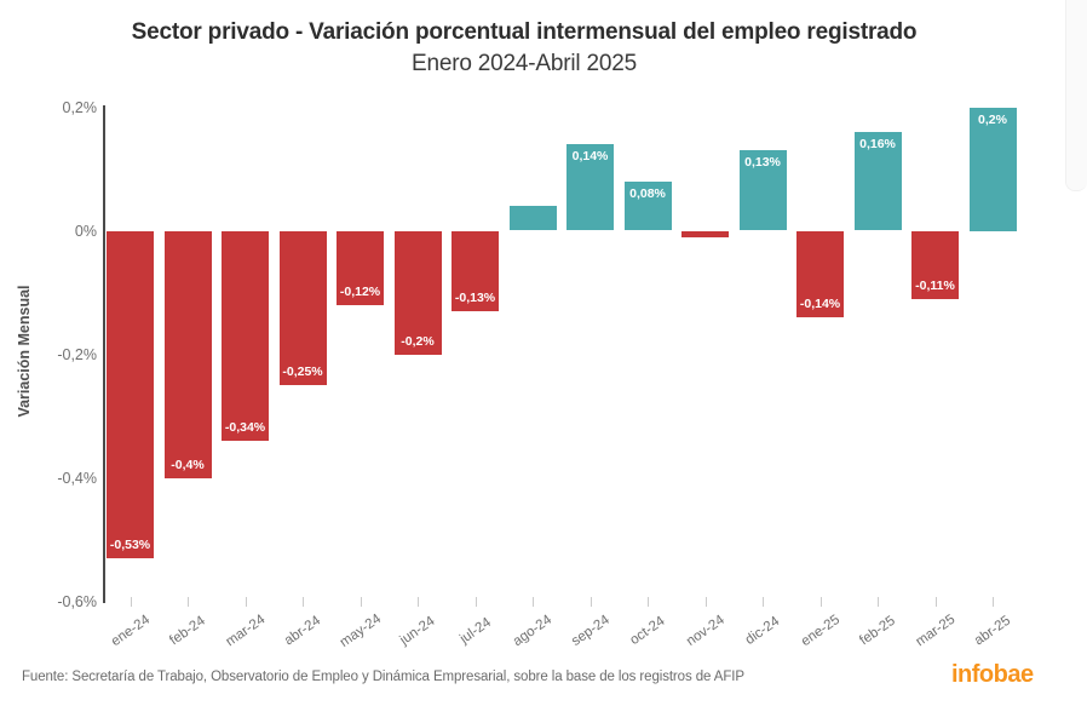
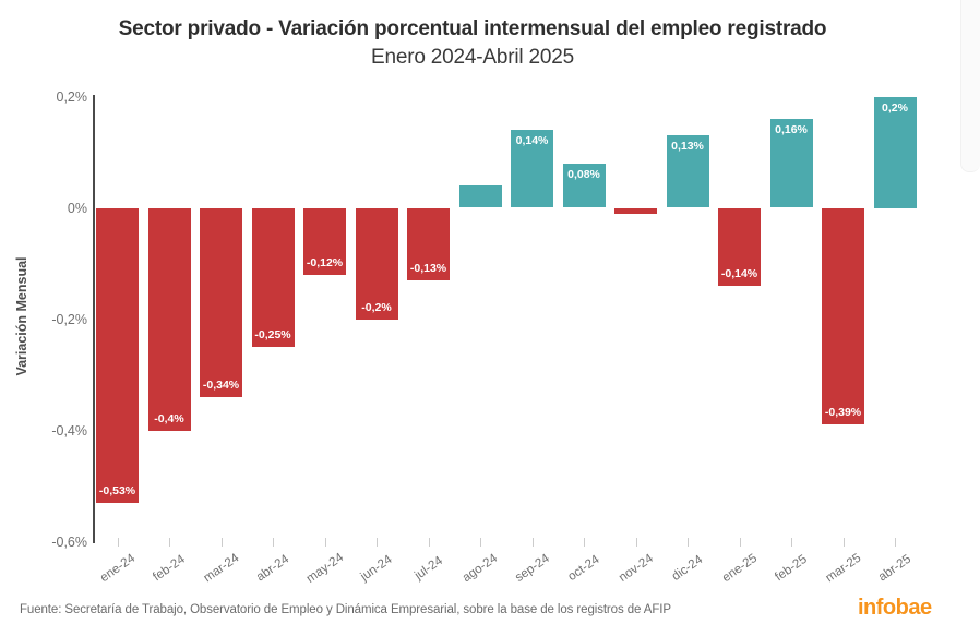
mar-25: -0,11% -> -0,39%
